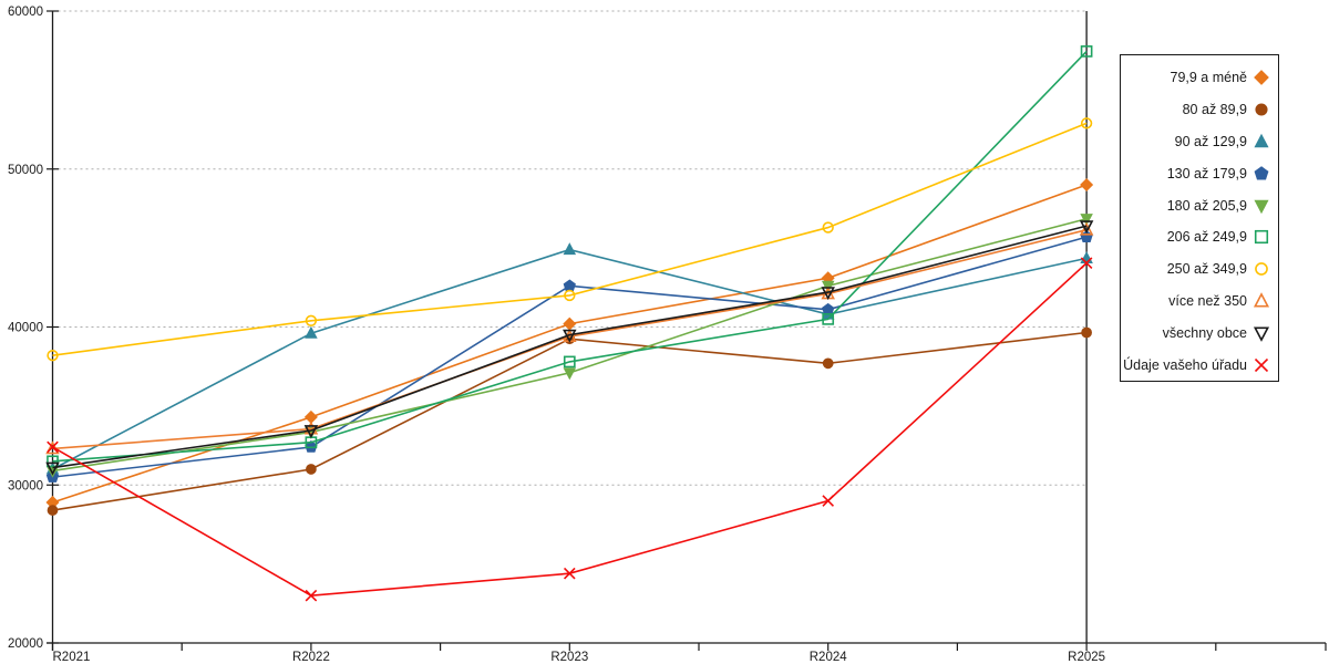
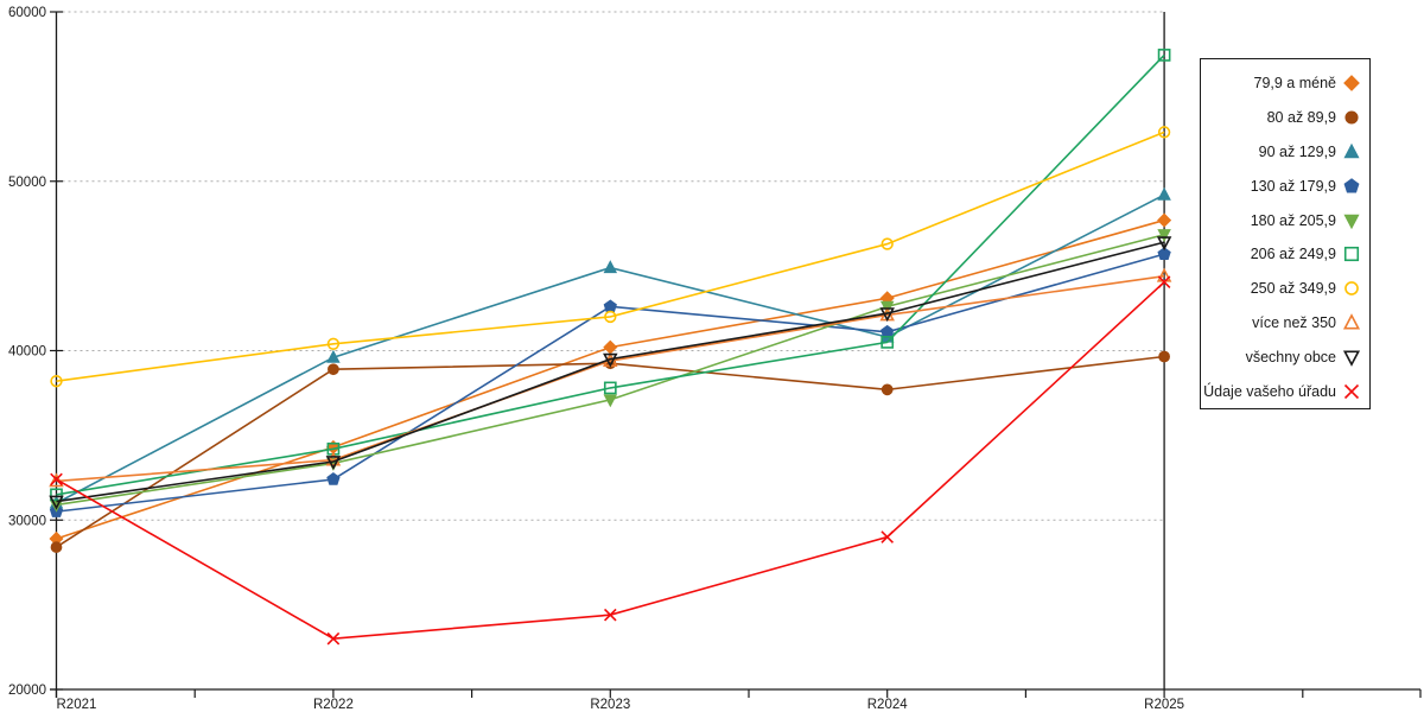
80 až 89,9/R2022: 31000 -> 38900
206 až 249,9/R2022: 32700 -> 34200
79,9 a méně/R2025: 49000 -> 47700
90 až 129,9/R2025: 44400 -> 49200
více než 350/R2025: 46200 -> 44400
